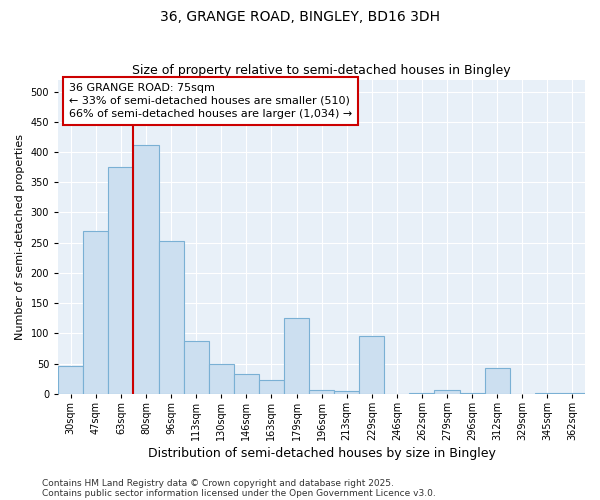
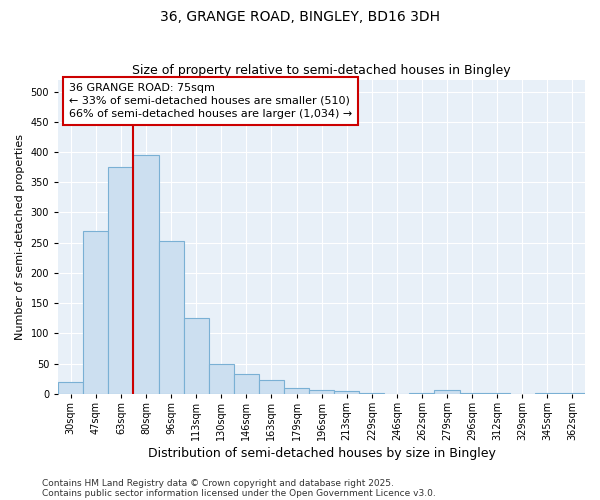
30sqm: 46 -> 20
80sqm: 412 -> 395
113sqm: 88 -> 125
179sqm: 126 -> 10
229sqm: 96 -> 1
312sqm: 42 -> 1
